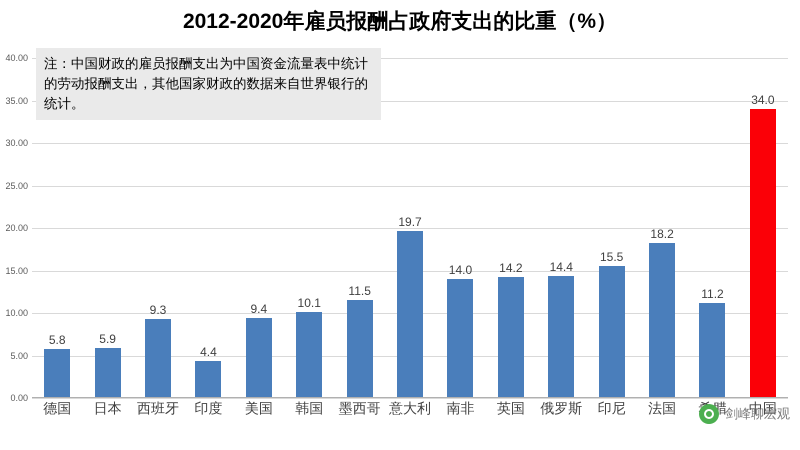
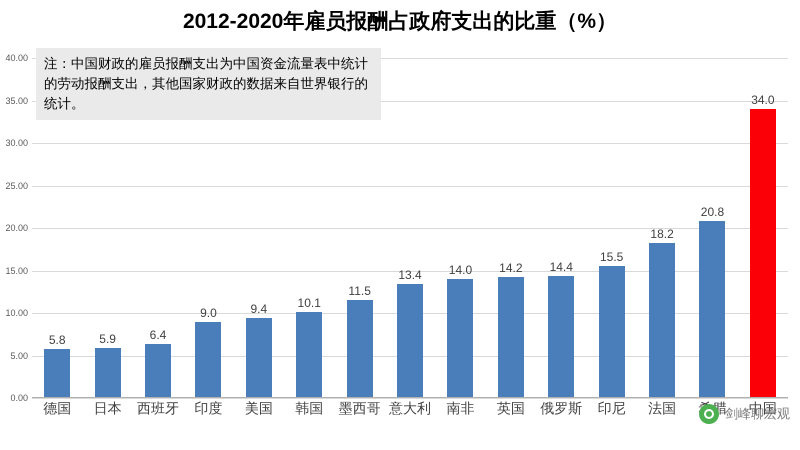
西班牙: 9.3 -> 6.4
印度: 4.4 -> 9.0
意大利: 19.7 -> 13.4
希腊: 11.2 -> 20.8
